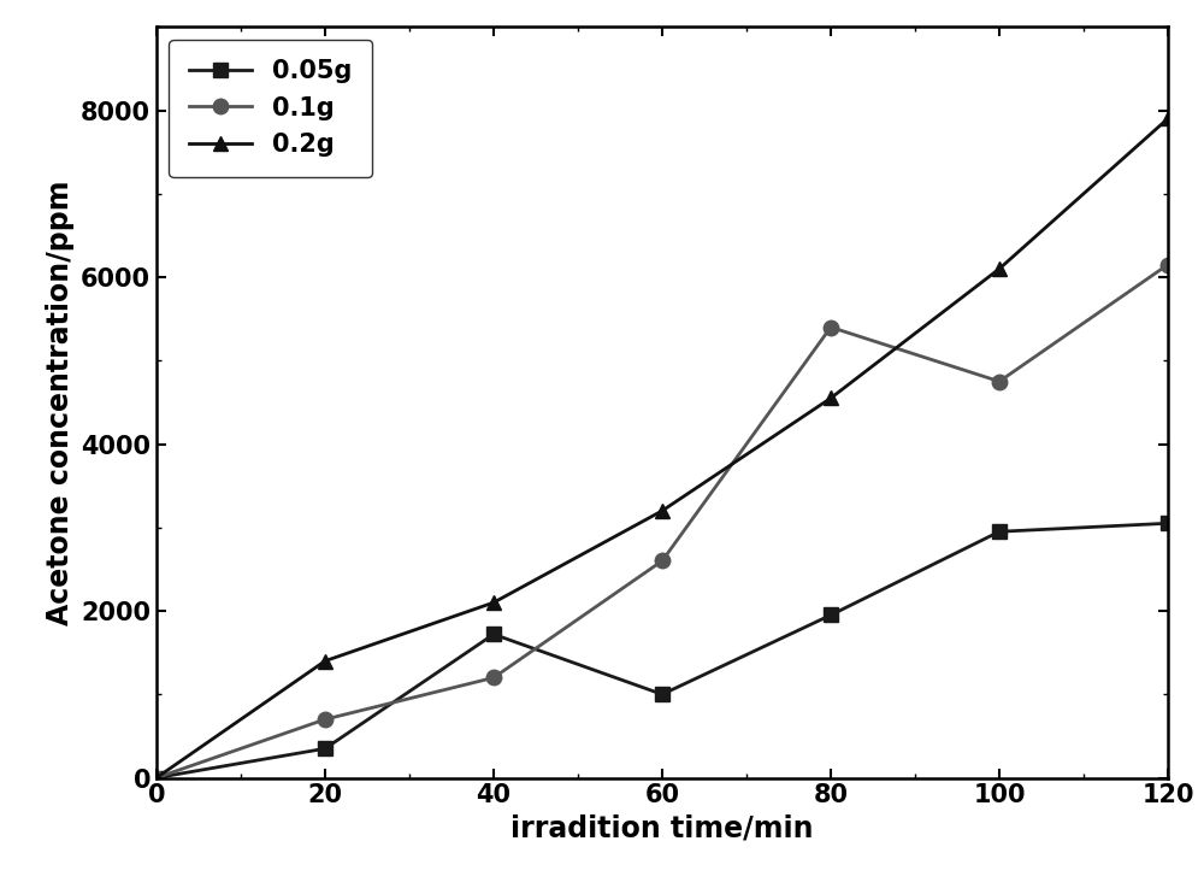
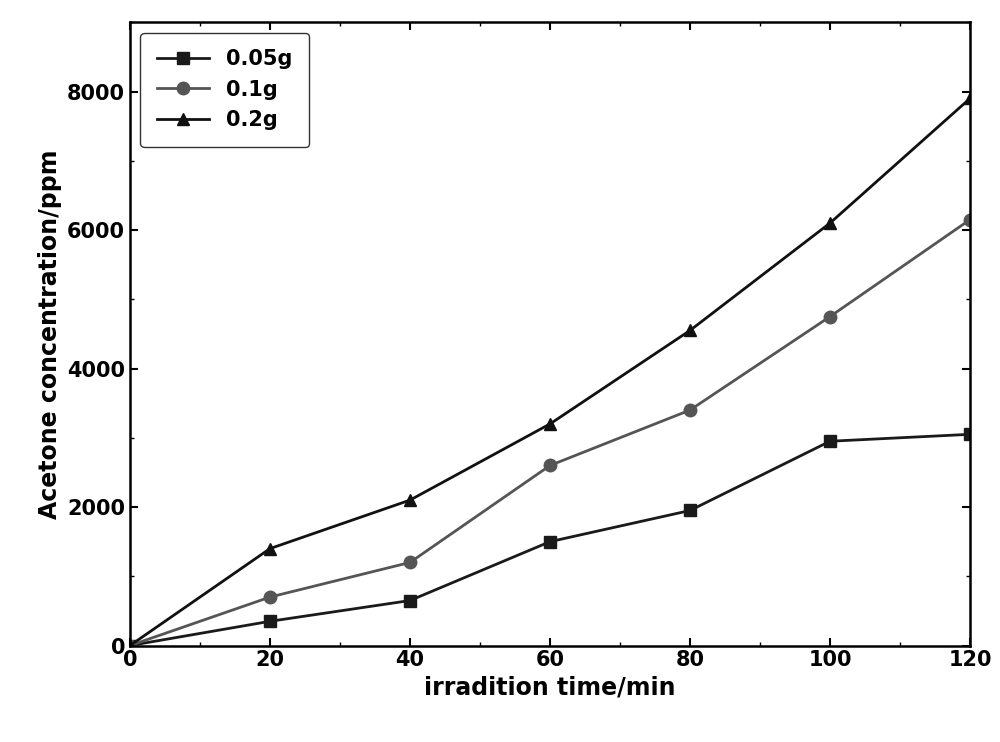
0.05g/40: 1720 -> 650
0.05g/60: 1000 -> 1500
0.1g/80: 5400 -> 3400
